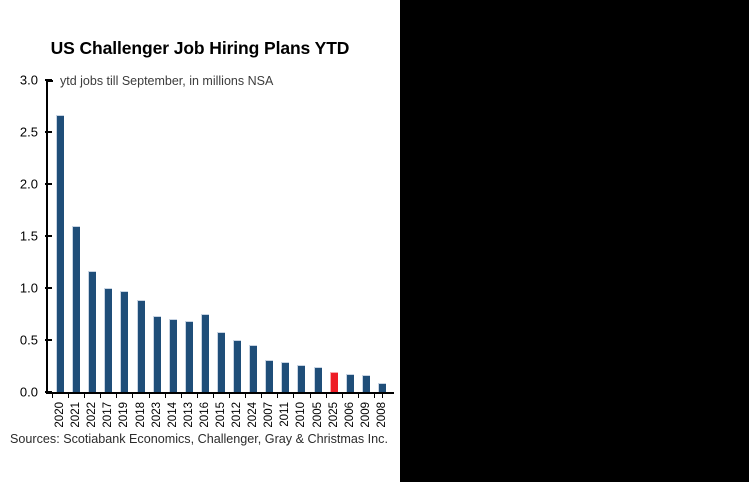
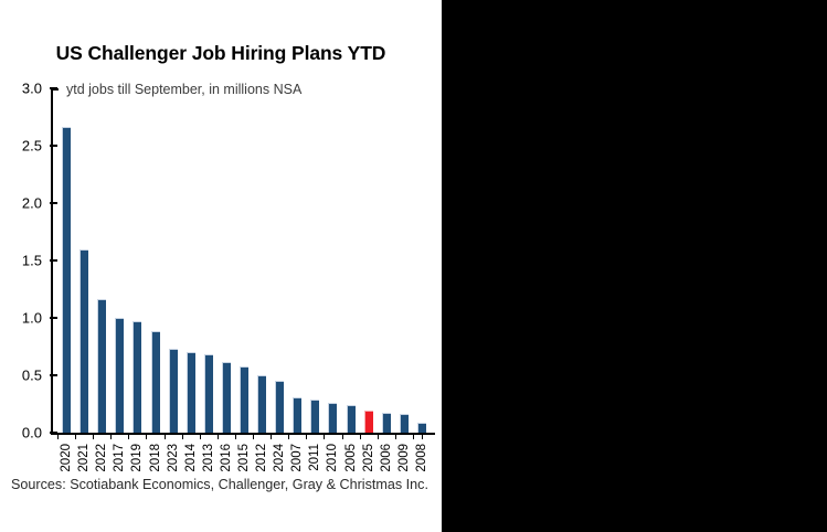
2016: 0.75 -> 0.62
